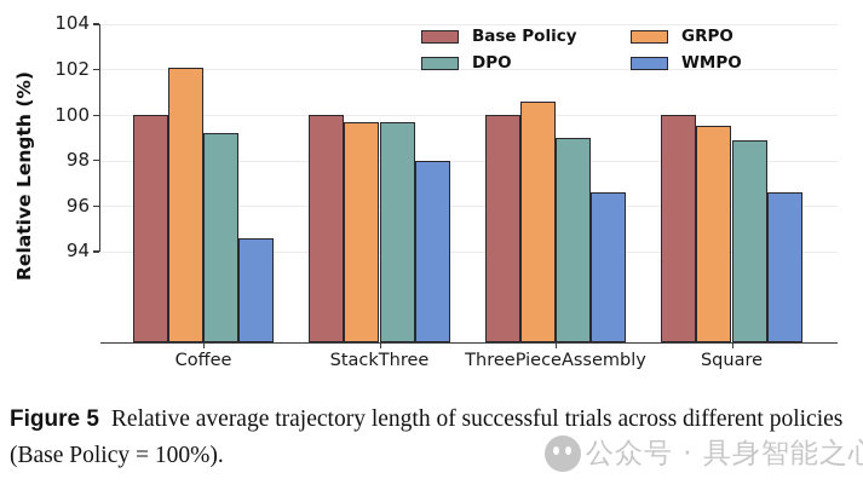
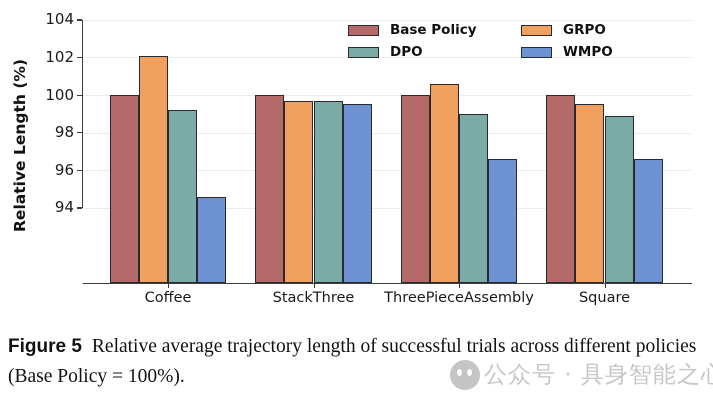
WMPO/StackThree: 98.0 -> 99.5
